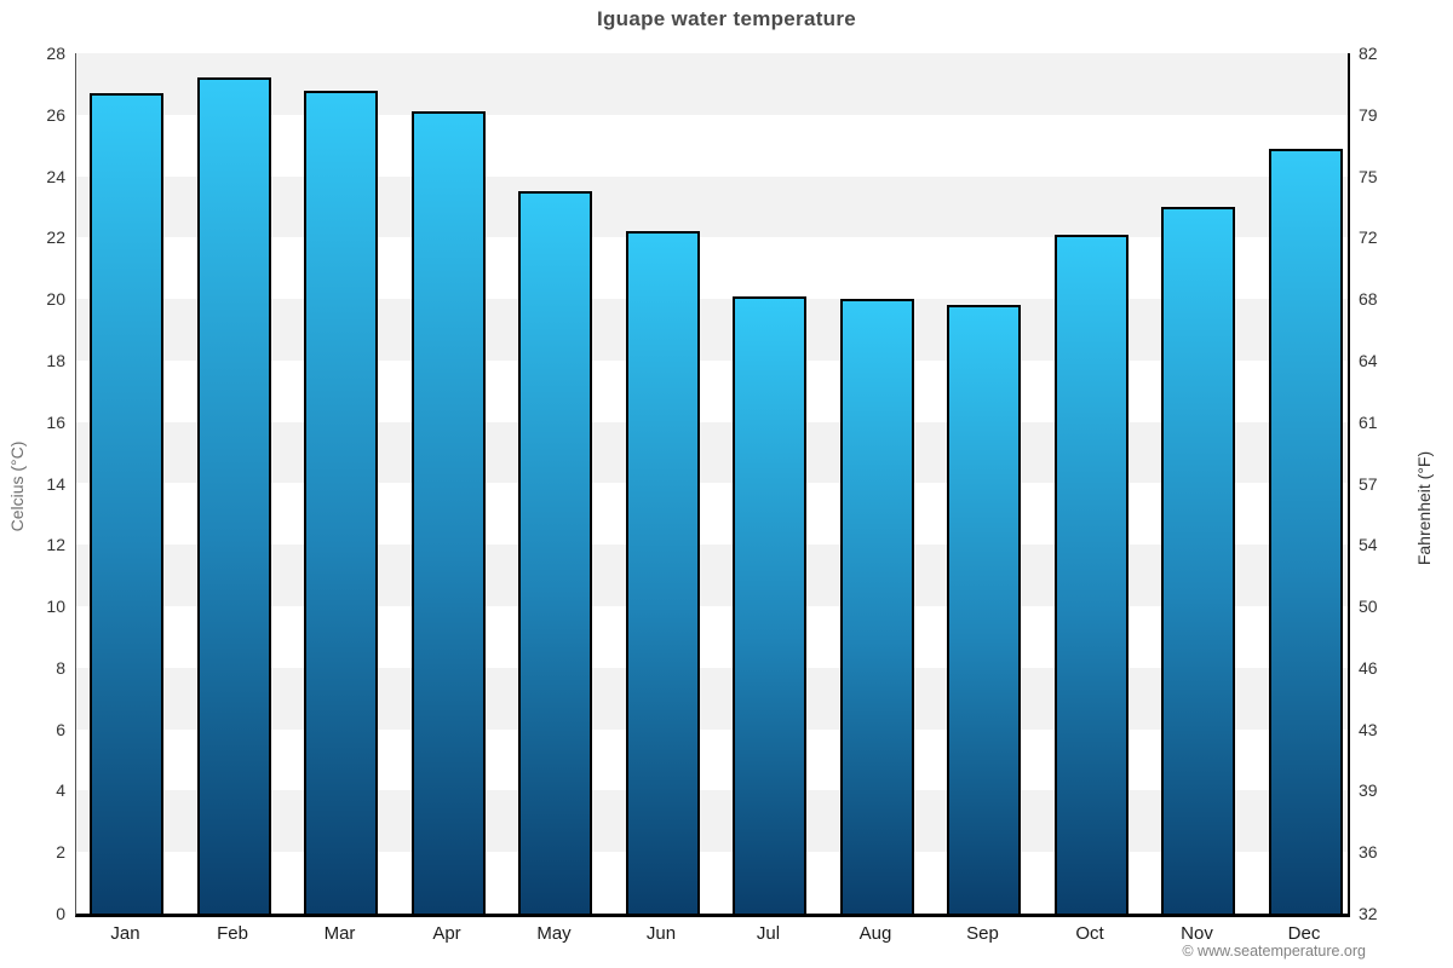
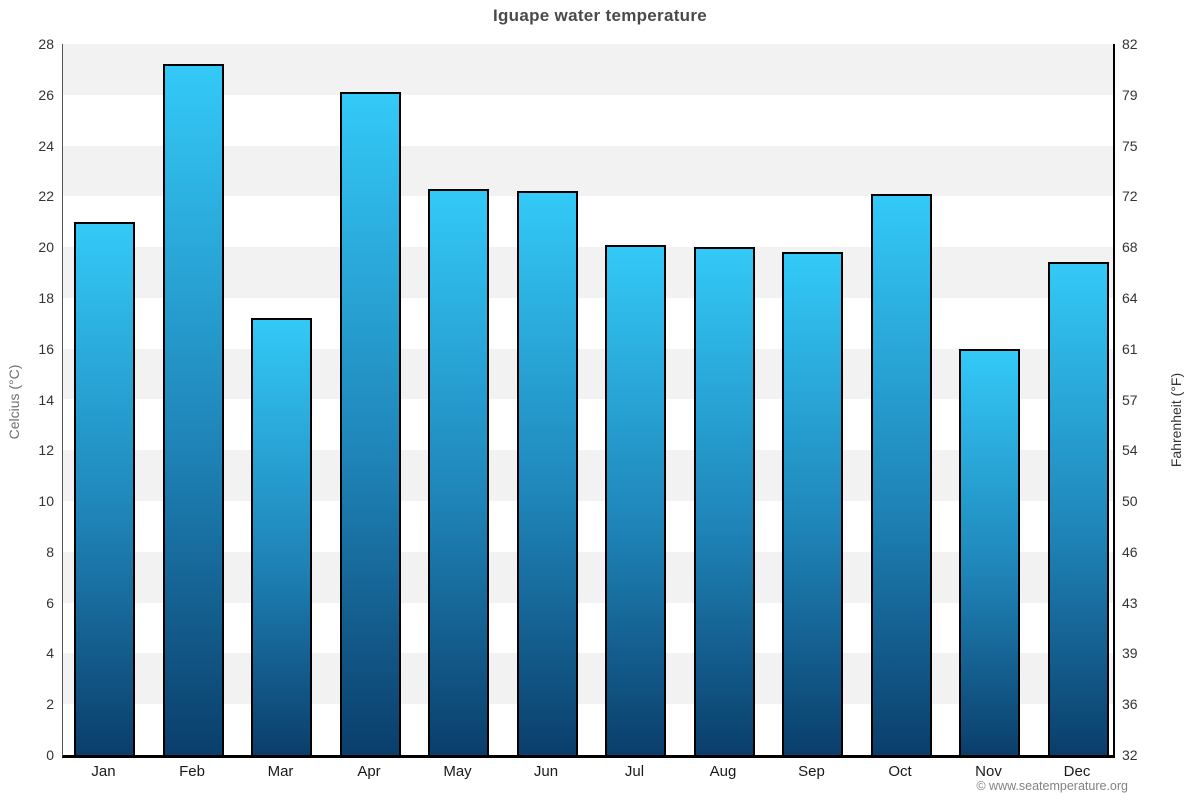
Jan: 26.7 -> 21.0
Mar: 26.8 -> 17.2
May: 23.5 -> 22.3
Nov: 23.0 -> 16.0
Dec: 24.9 -> 19.4
